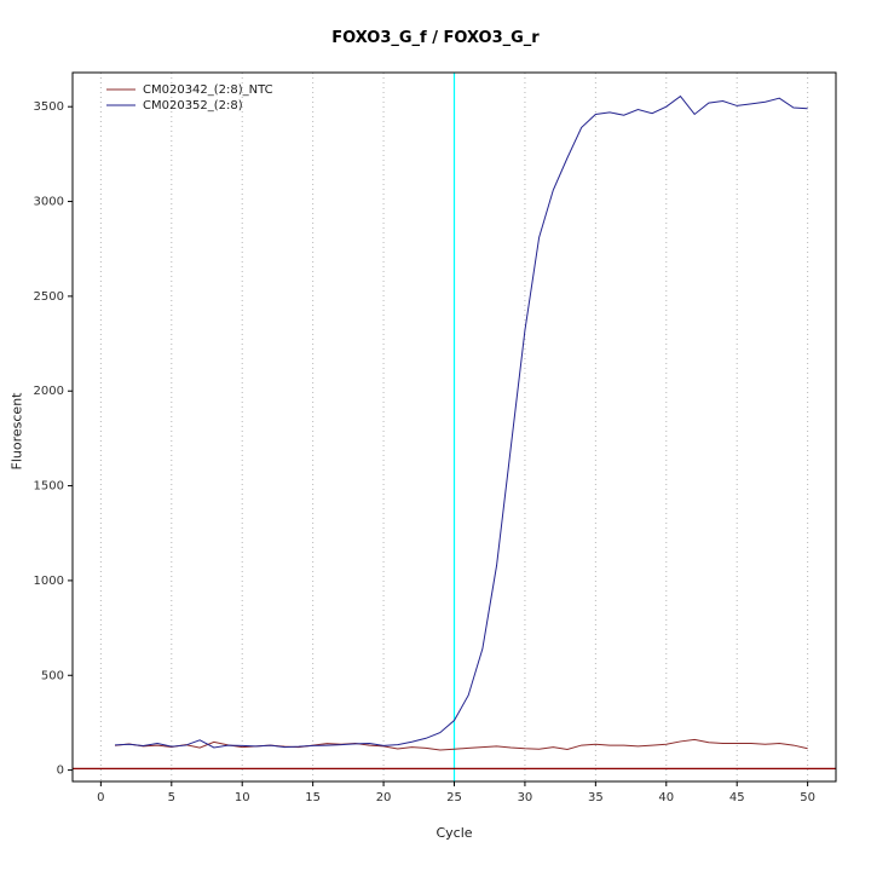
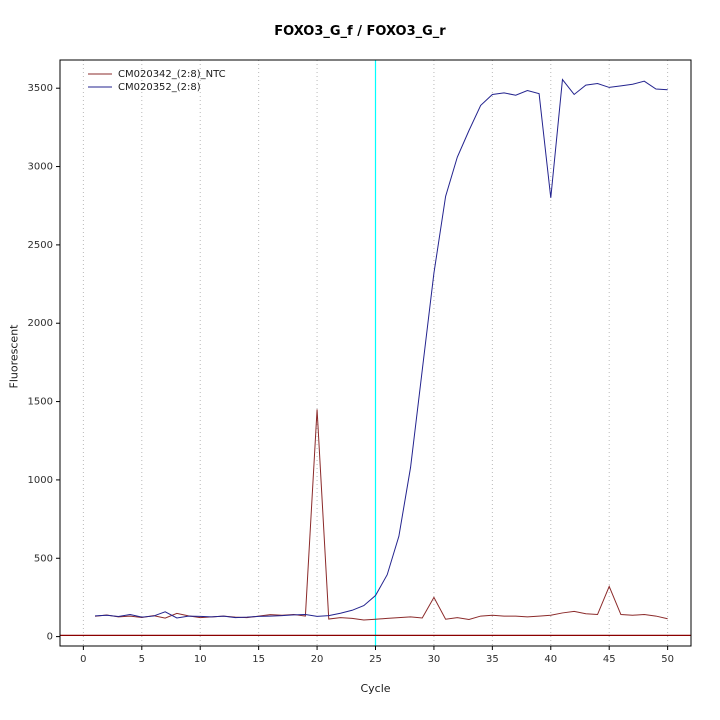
CM020342_(2:8)_NTC/20: 130 -> 1450
CM020342_(2:8)_NTC/30: 110 -> 250
CM020352_(2:8)/40: 3500 -> 2800
CM020342_(2:8)_NTC/45: 140 -> 320
